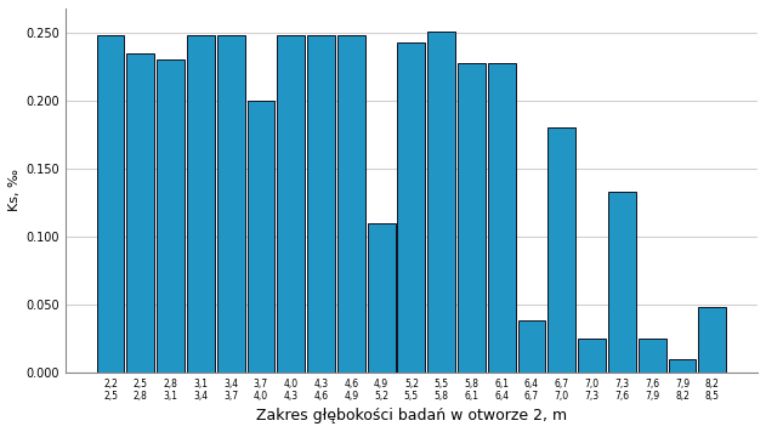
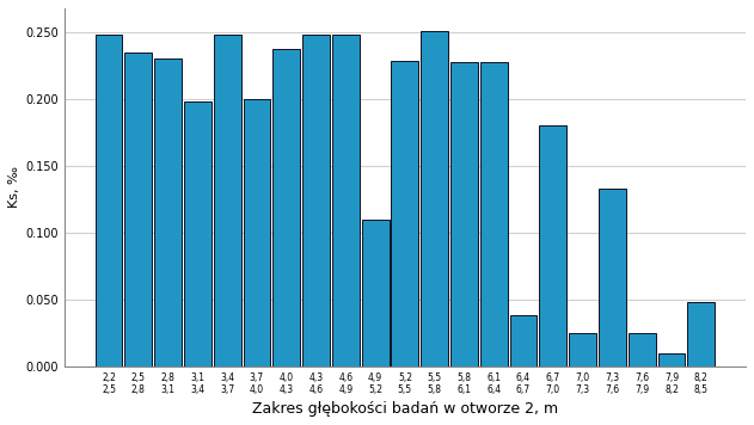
3,1 3,4: 0.248 -> 0.198
4,0 4,3: 0.248 -> 0.238
5,2 5,5: 0.243 -> 0.229
